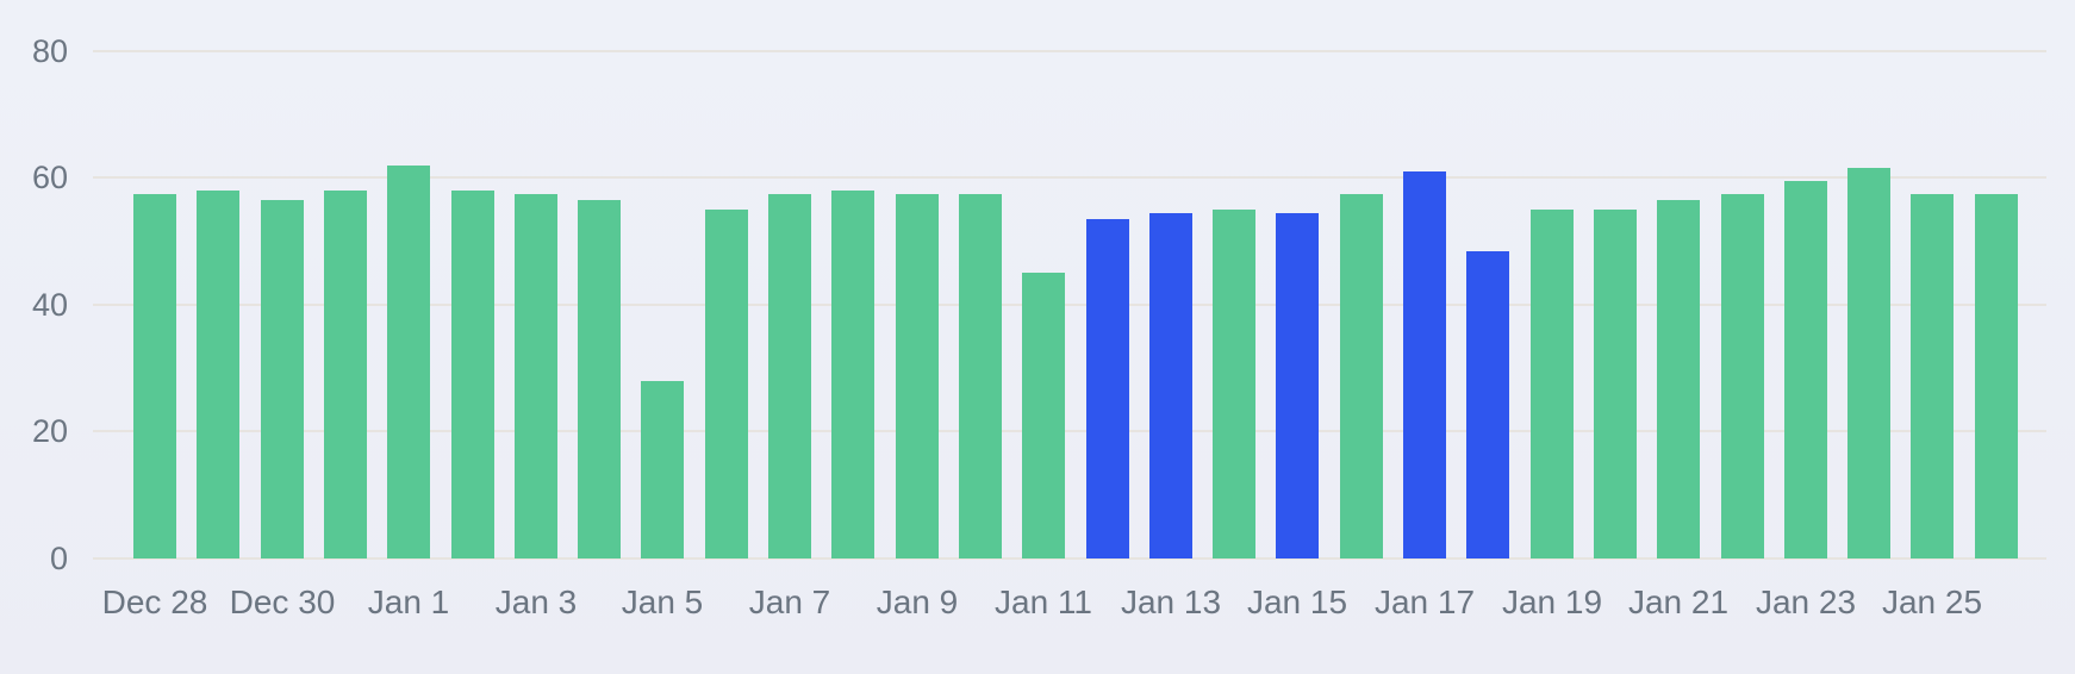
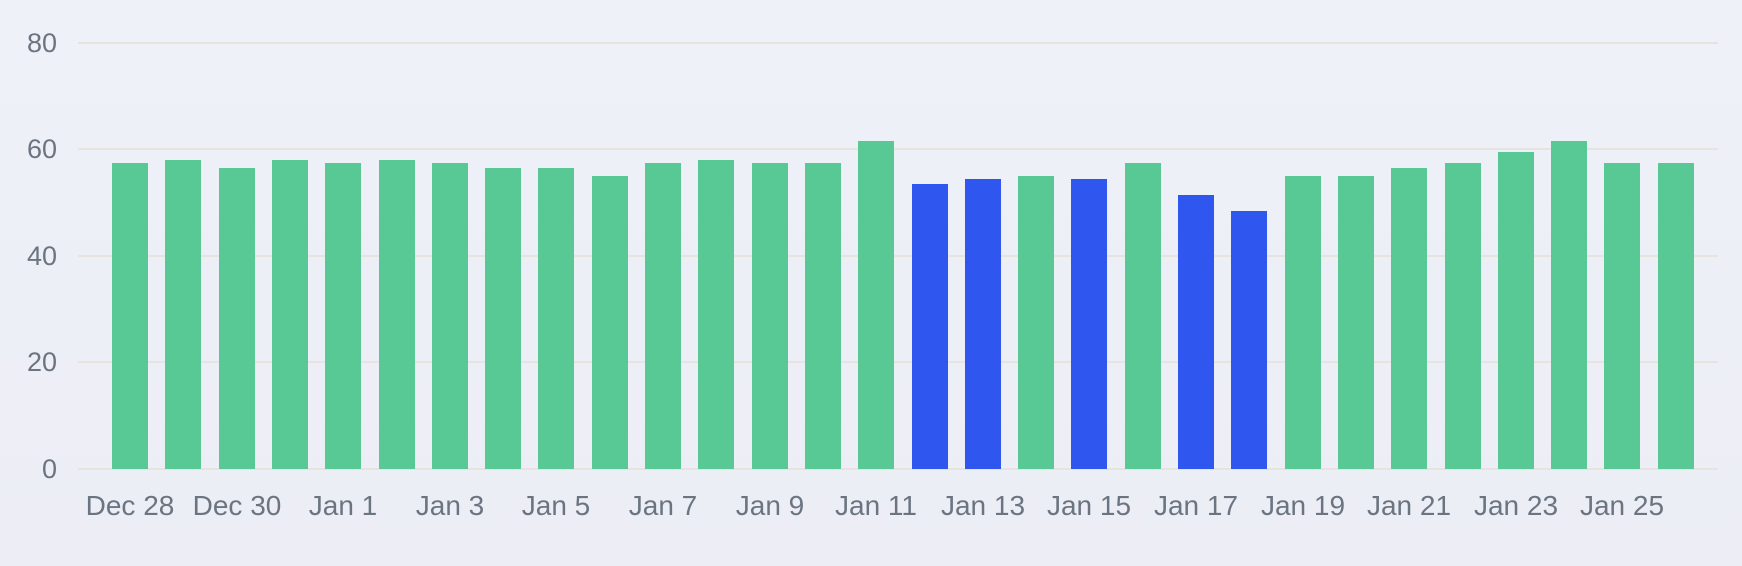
Jan 1: 62 -> 58
Jan 5: 28 -> 56
Jan 11: 45 -> 62
Jan 17: 61 -> 52
